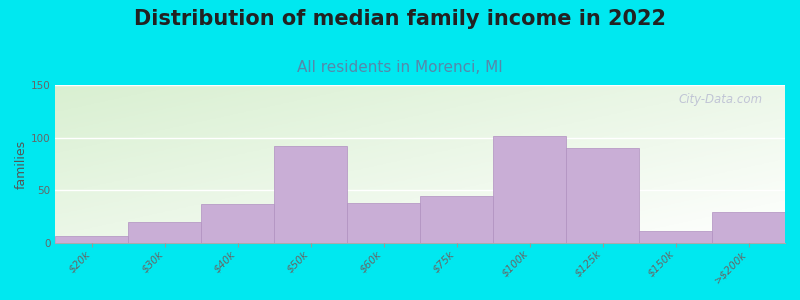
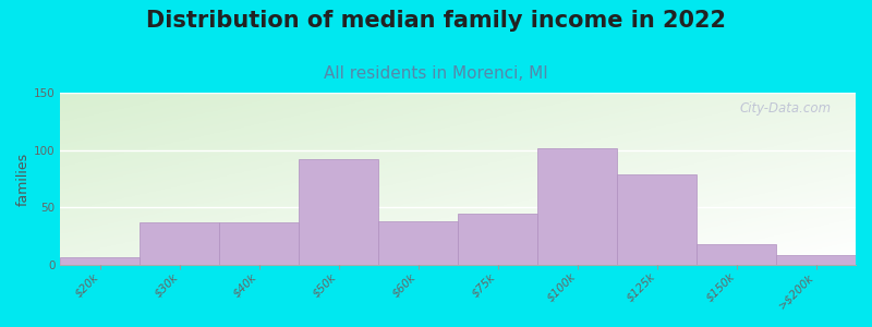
$30k: 20 -> 37
$125k: 90 -> 79
$150k: 12 -> 18
>$200k: 30 -> 9
